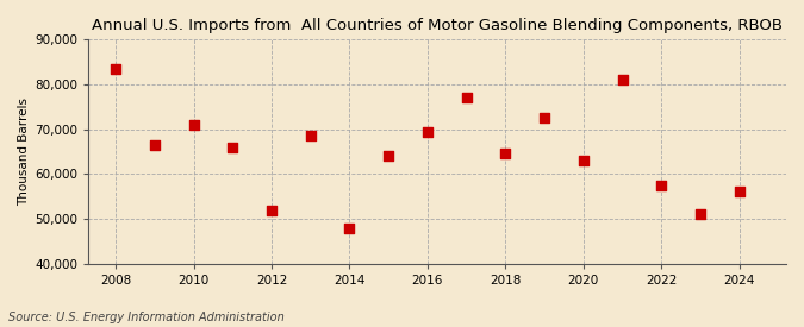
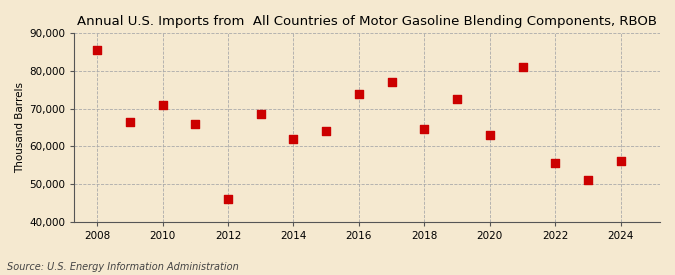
2008: 83,500 -> 85,500
2012: 52,000 -> 46,000
2014: 48,000 -> 62,000
2016: 69,500 -> 74,000
2022: 57,500 -> 55,500
